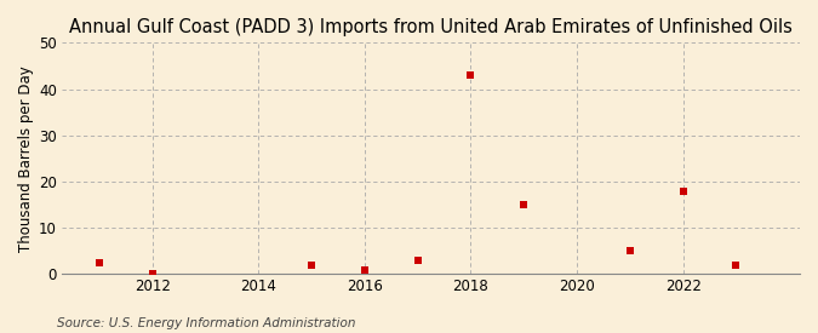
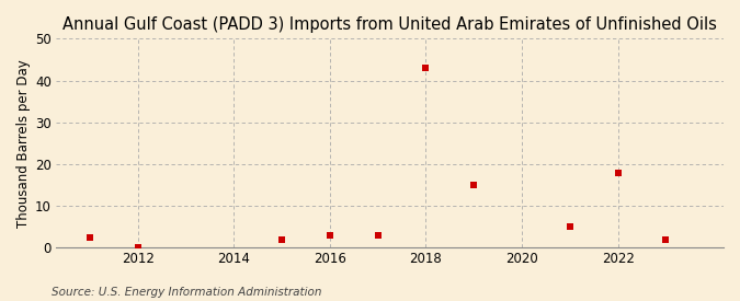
2016: 1.0 -> 3.0
